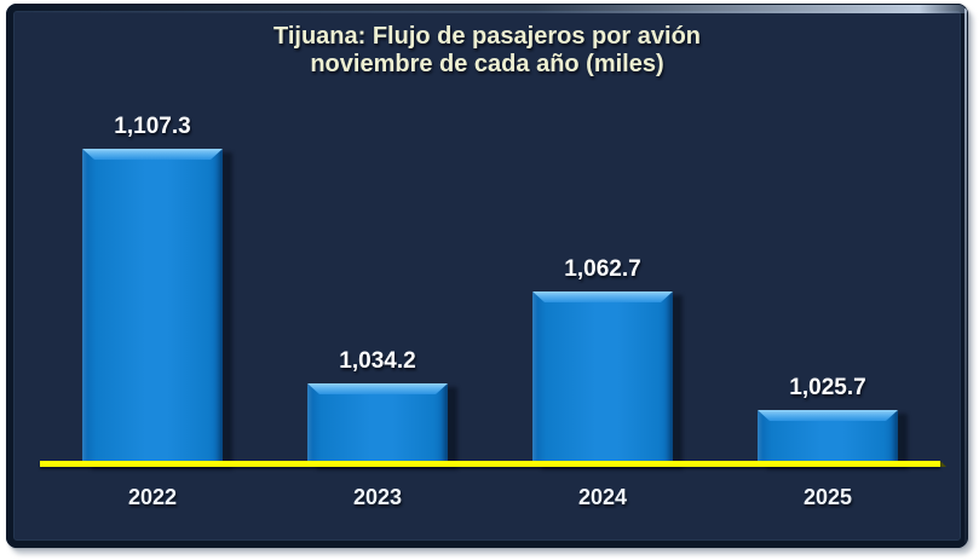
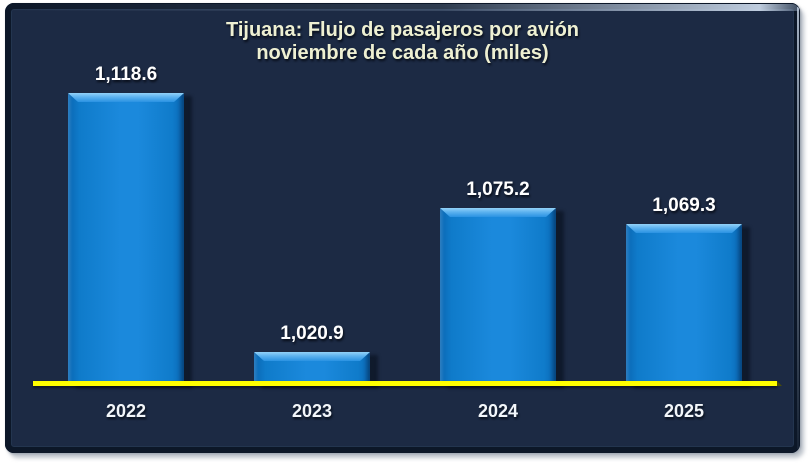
2022: 1,107.3 -> 1,118.6
2023: 1,034.2 -> 1,020.9
2024: 1,062.7 -> 1,075.2
2025: 1,025.7 -> 1,069.3
